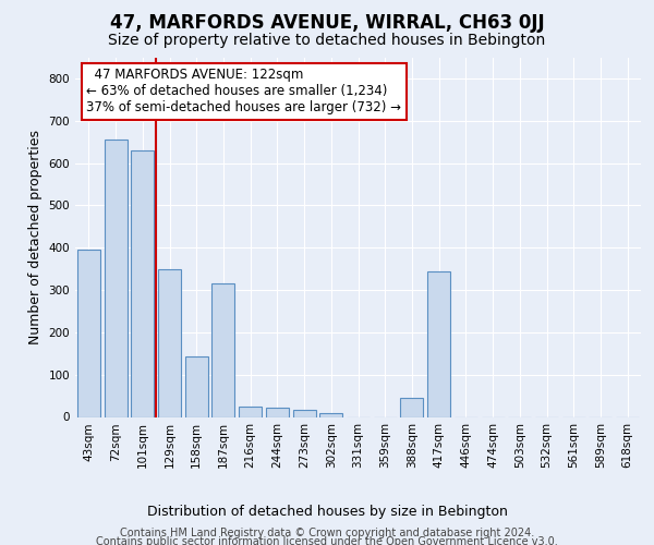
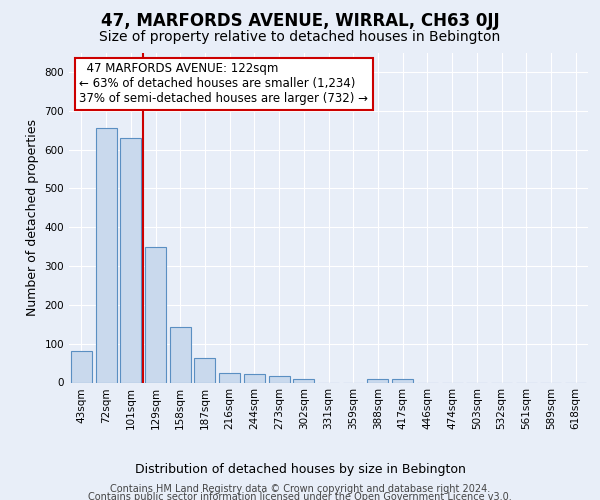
43sqm: 395 -> 82
187sqm: 315 -> 62
388sqm: 45 -> 8
417sqm: 345 -> 8
